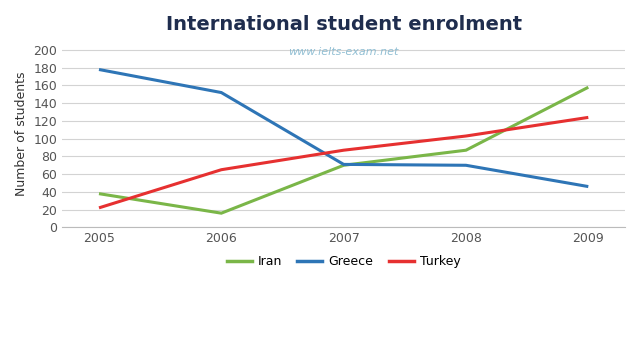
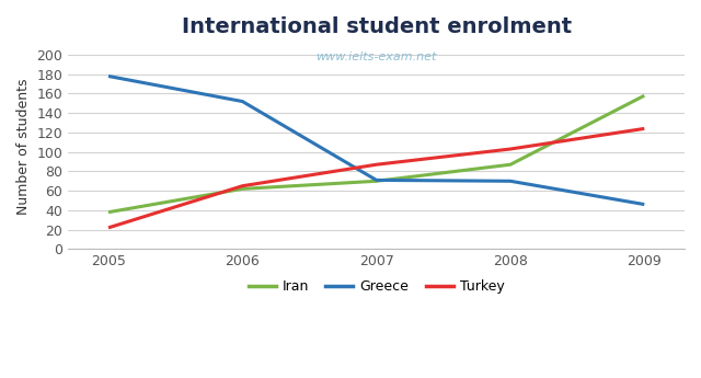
Iran/2006: 16 -> 62
